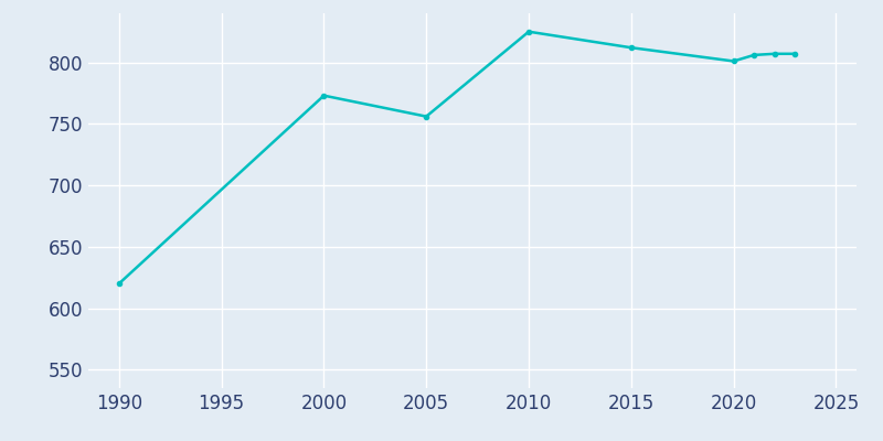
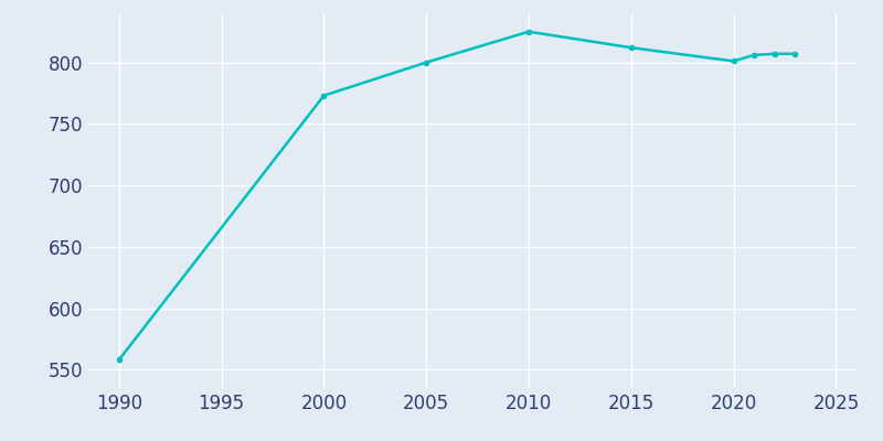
1990: 620 -> 558
2005: 756 -> 800
